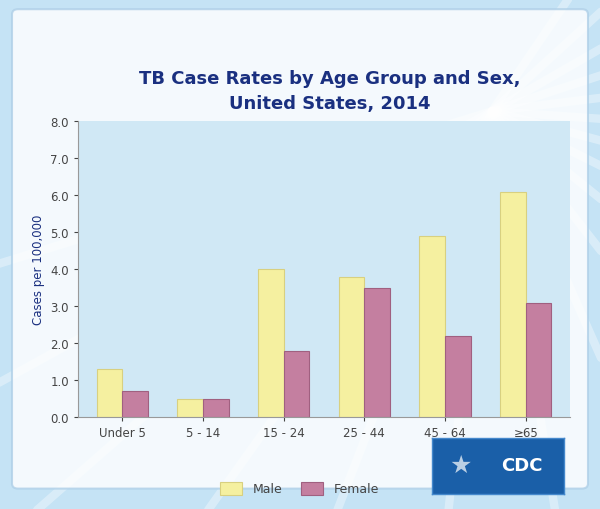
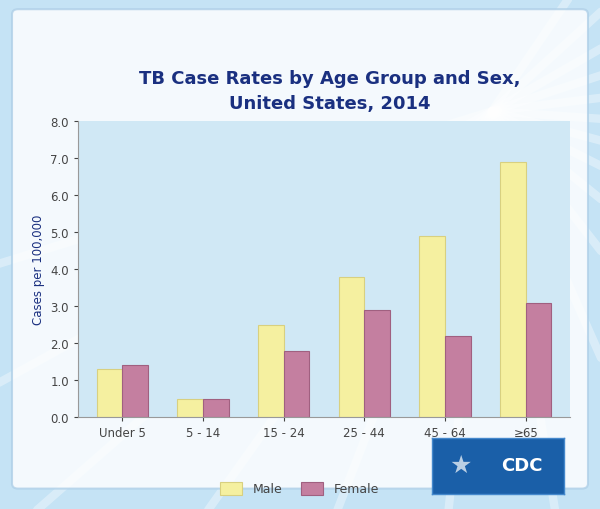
Female/Under 5: 0.7 -> 1.4
Male/15 - 24: 4.0 -> 2.5
Female/25 - 44: 3.5 -> 2.9
Male/≥65: 6.1 -> 6.9
